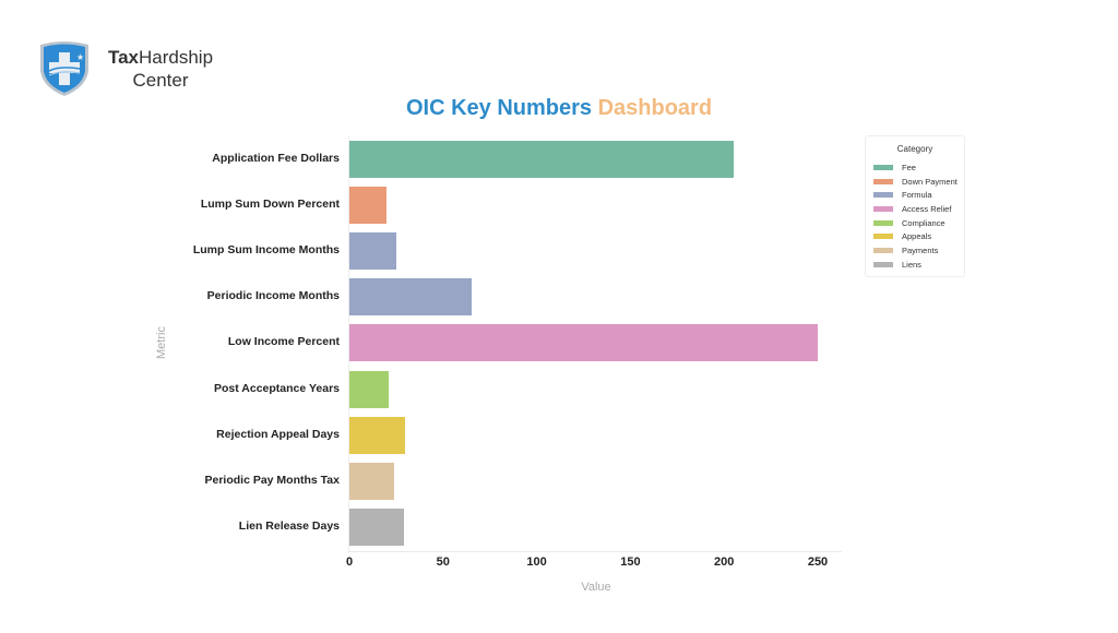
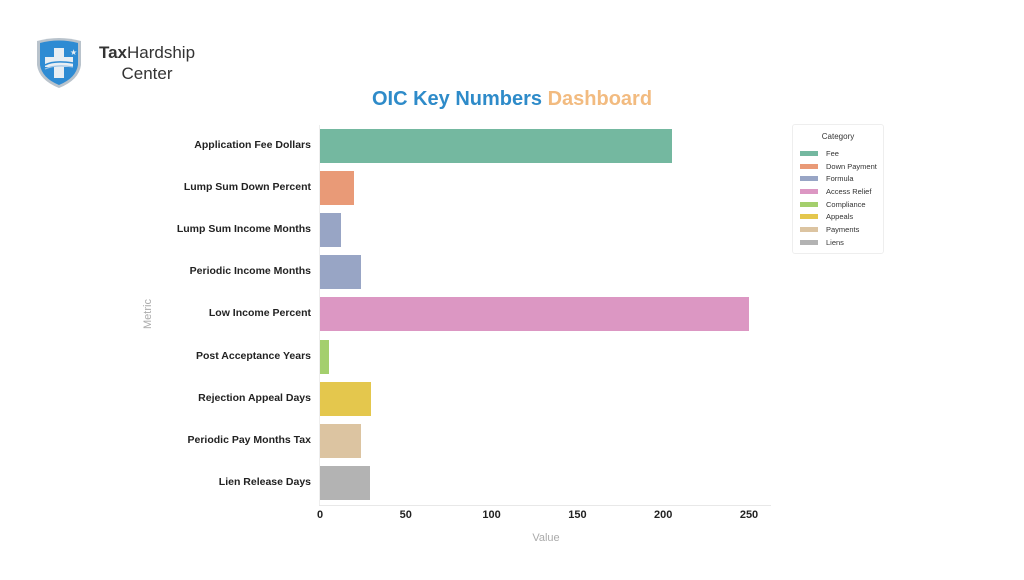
Lump Sum Income Months: 25 -> 12
Periodic Income Months: 65 -> 24
Post Acceptance Years: 21 -> 5
